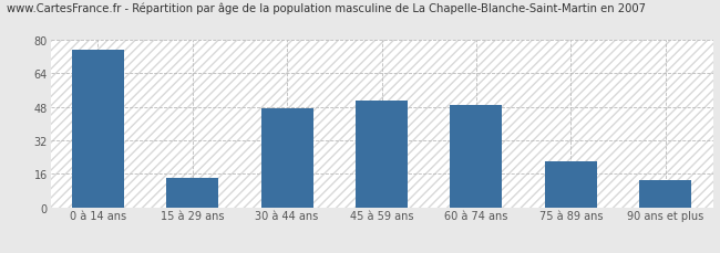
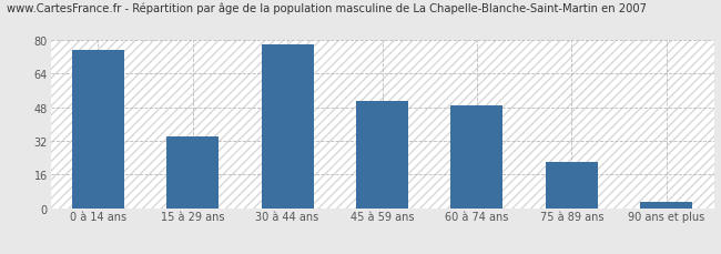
15 à 29 ans: 14 -> 34
30 à 44 ans: 47 -> 78
90 ans et plus: 13 -> 3
